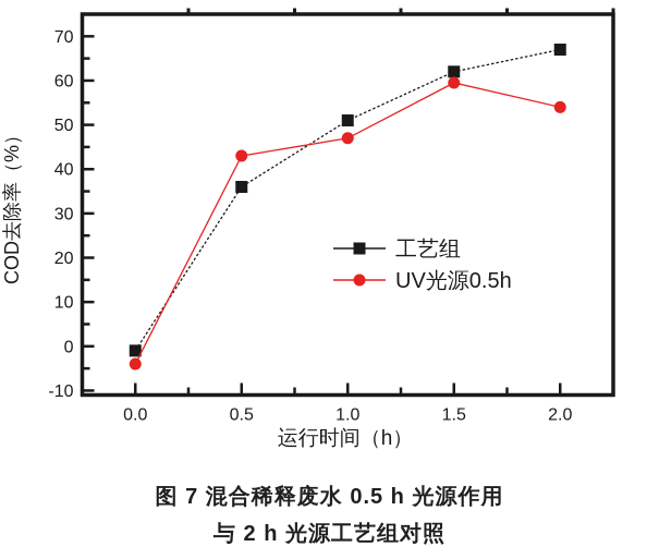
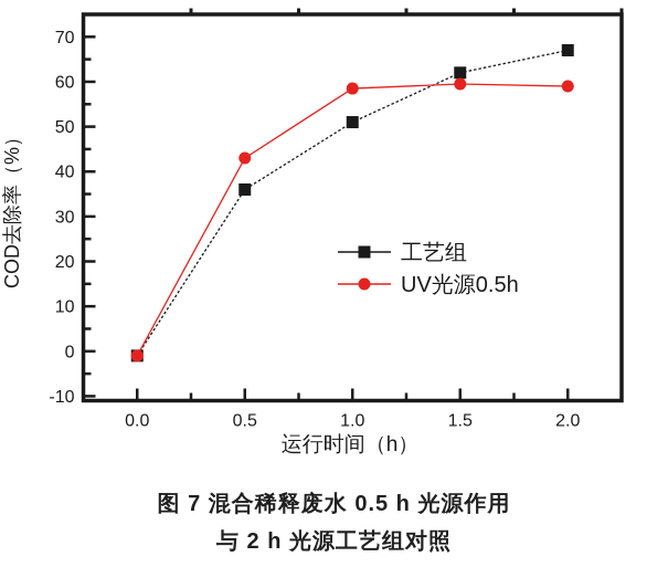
UV光源0.5h/0.0: -4 -> -1
UV光源0.5h/1.0: 47 -> 58
UV光源0.5h/2.0: 54 -> 59
